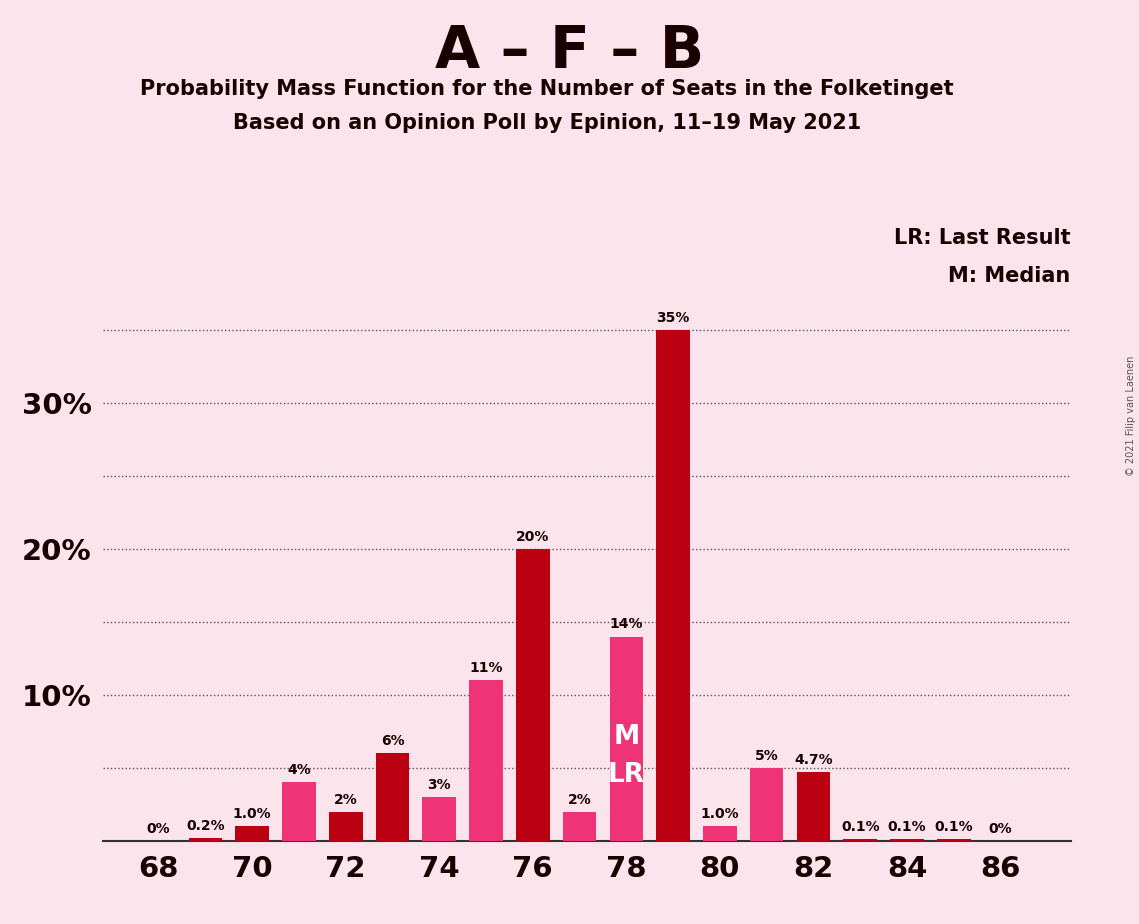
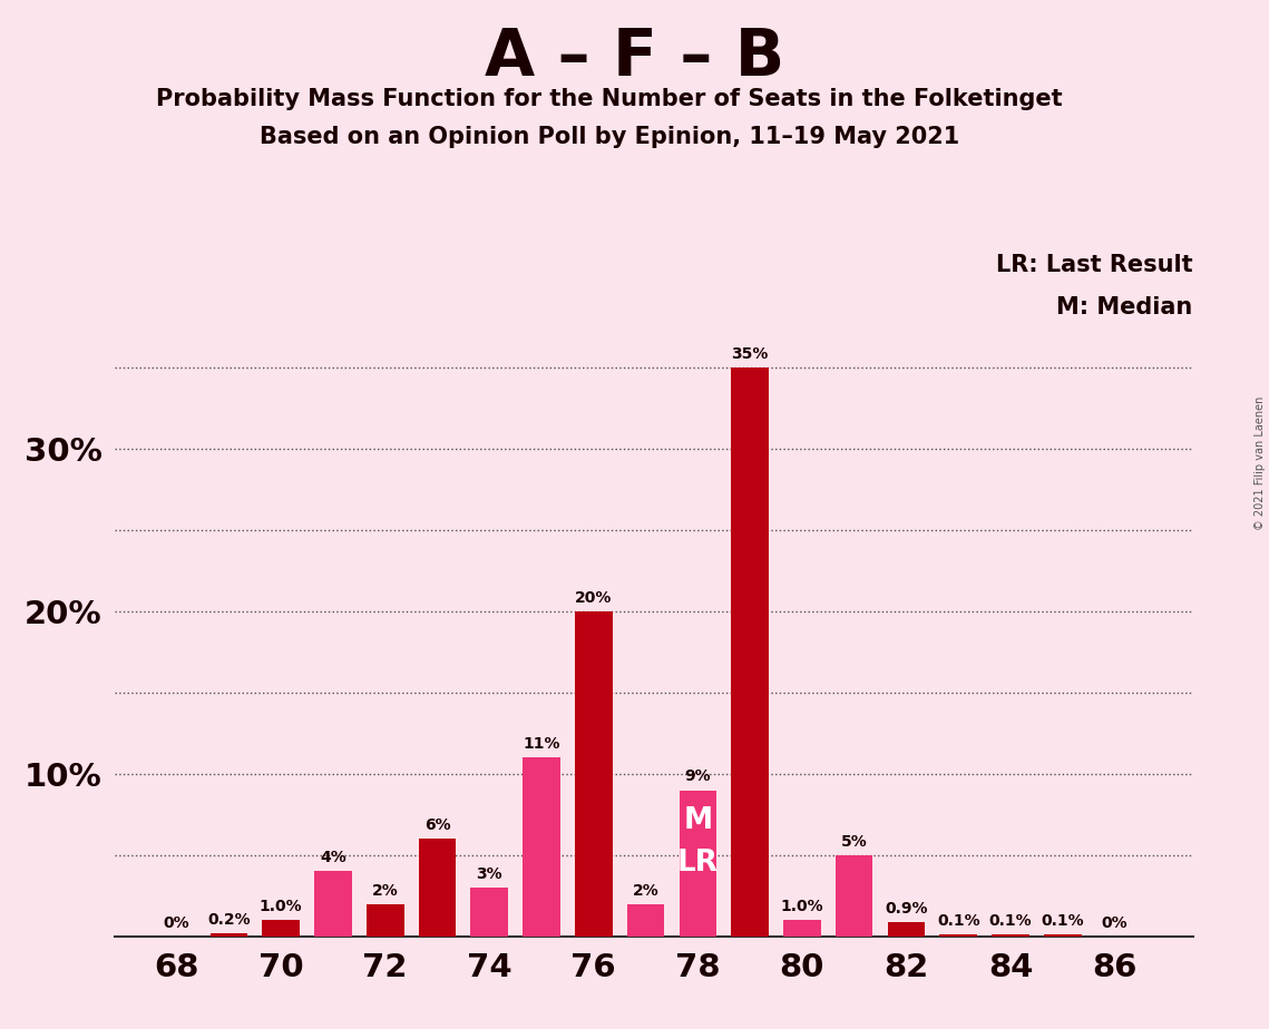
78: 14% -> 9%
82: 4.7% -> 0.9%
